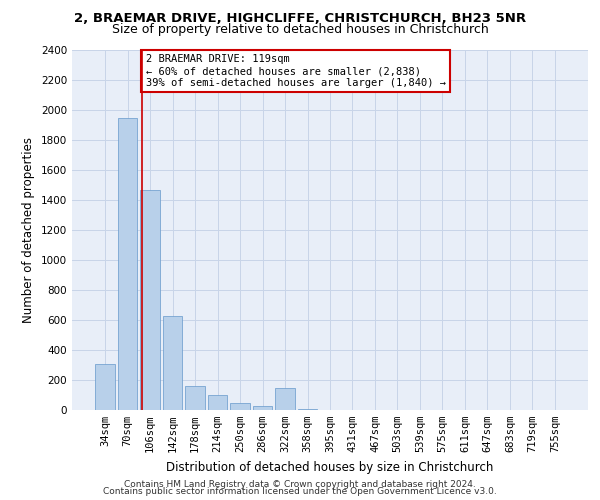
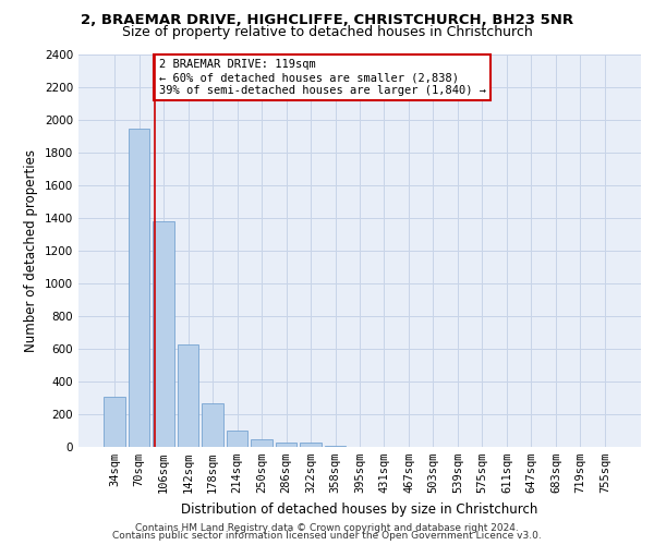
106sqm: 1470 -> 1380
178sqm: 160 -> 270
322sqm: 150 -> 20
